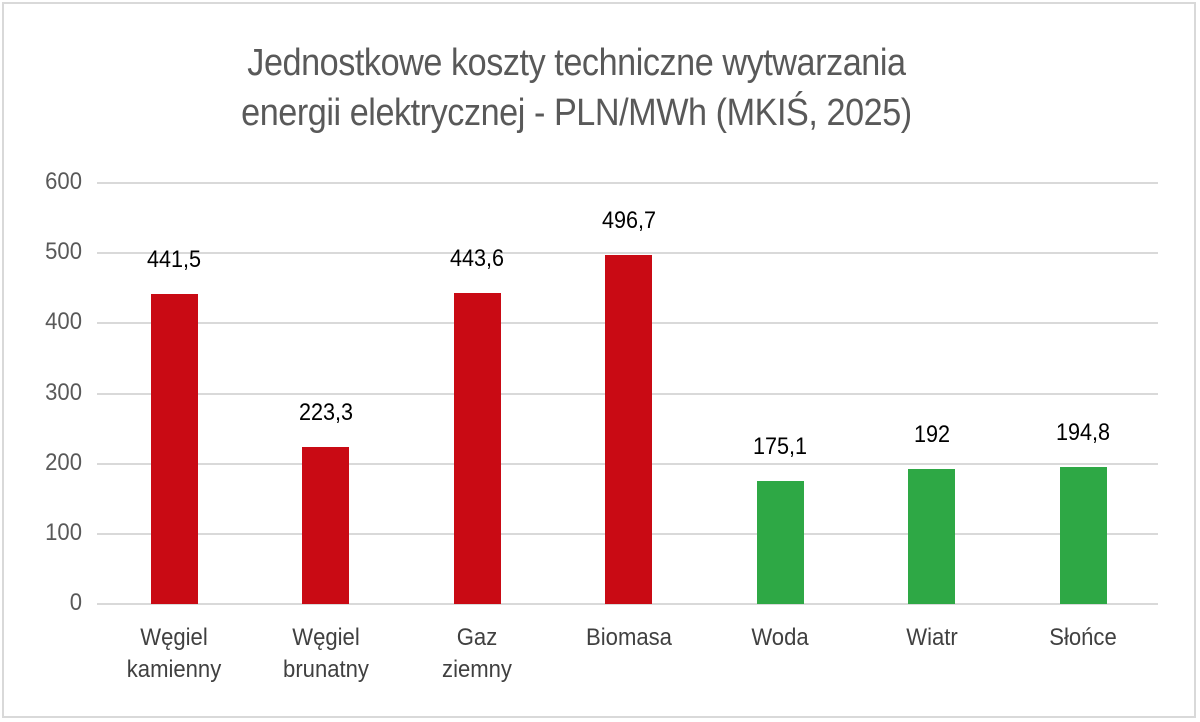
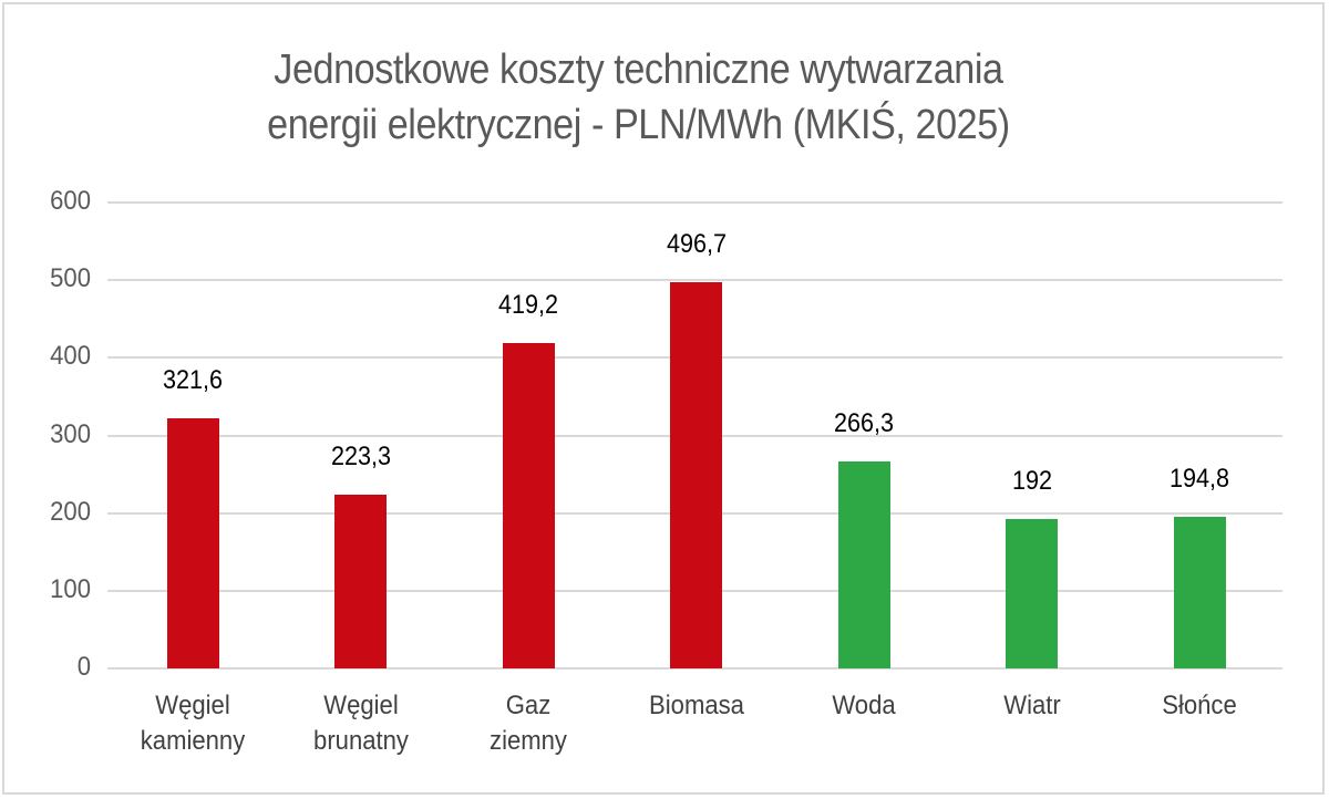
Węgiel kamienny: 441,5 -> 321,6
Gaz ziemny: 443,6 -> 419,2
Woda: 175,1 -> 266,3
